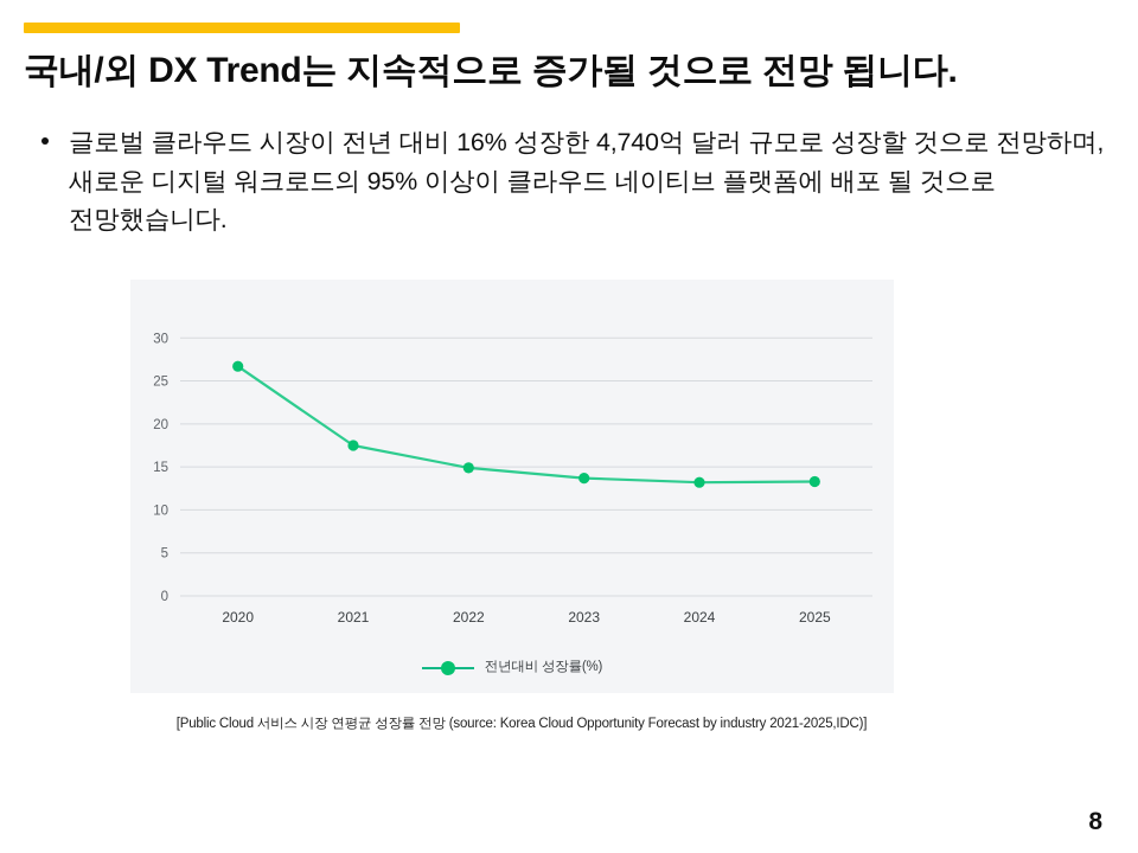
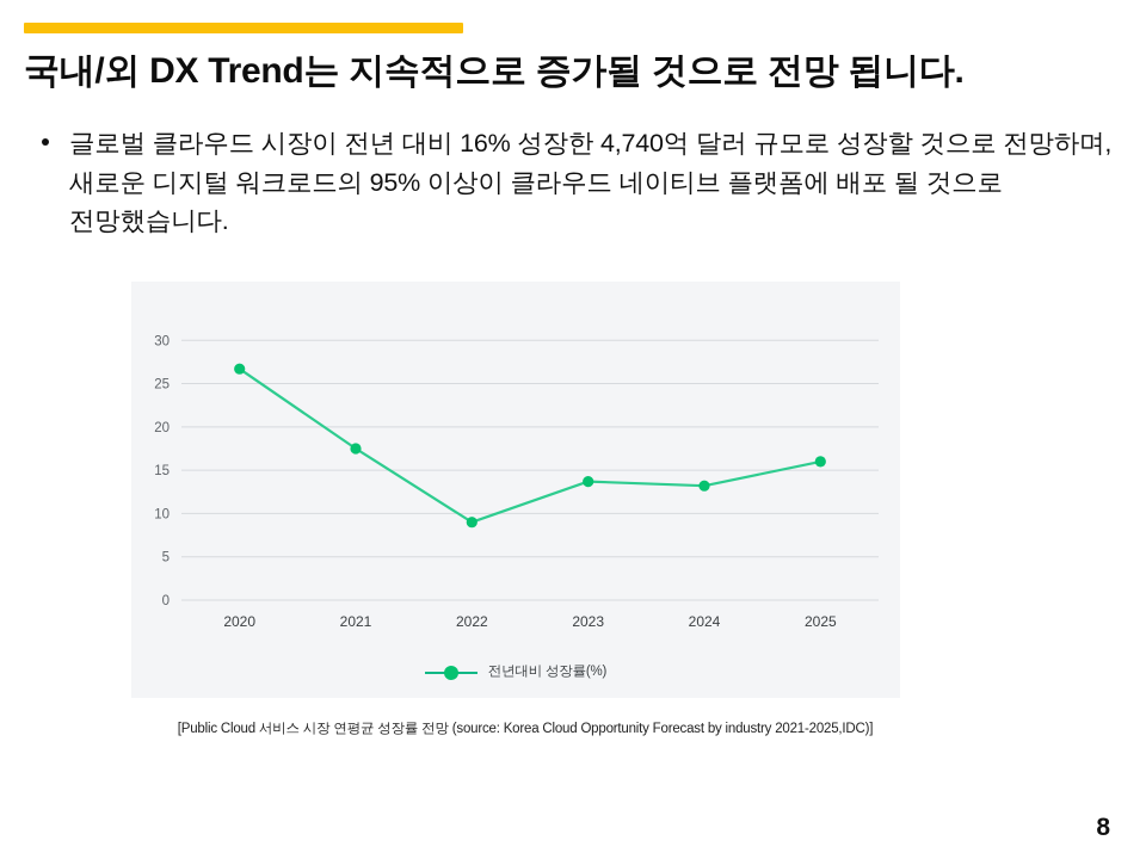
2022: 15 -> 9
2025: 13 -> 16
